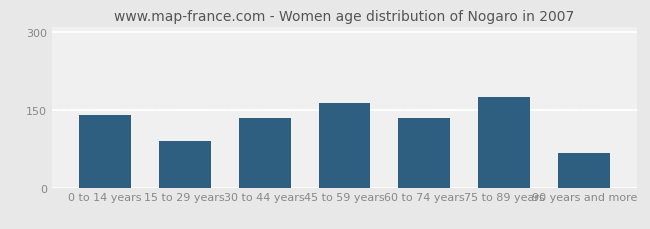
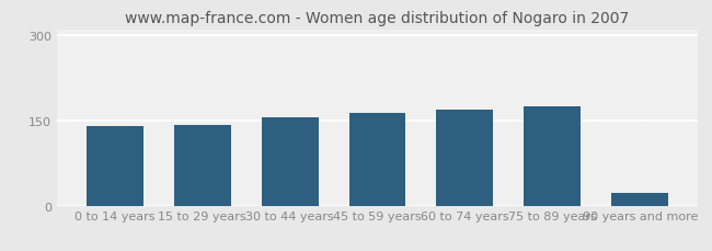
15 to 29 years: 90 -> 142
30 to 44 years: 134 -> 156
60 to 74 years: 134 -> 169
90 years and more: 66 -> 22
